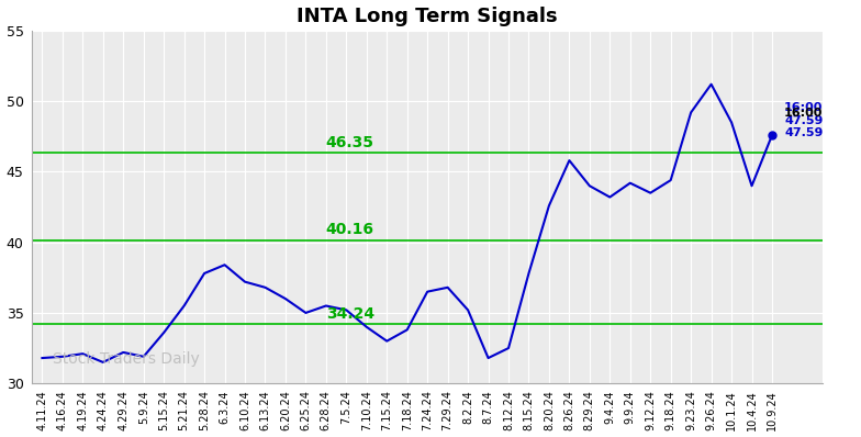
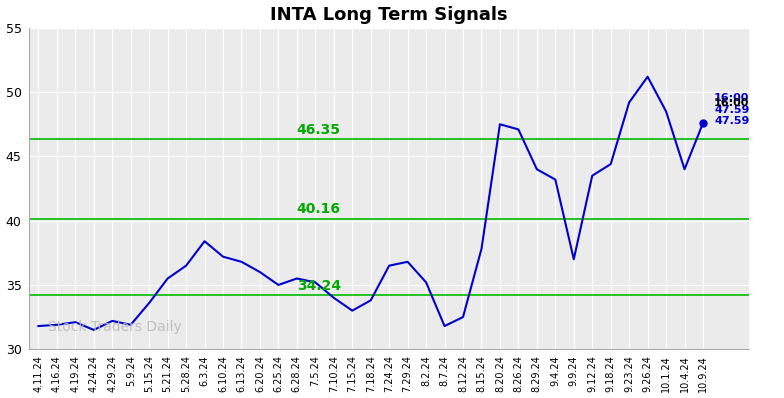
5.28.24: 37.8 -> 36.5
8.20.24: 42.6 -> 47.5
8.26.24: 45.8 -> 47.1
9.9.24: 44.2 -> 37.0
